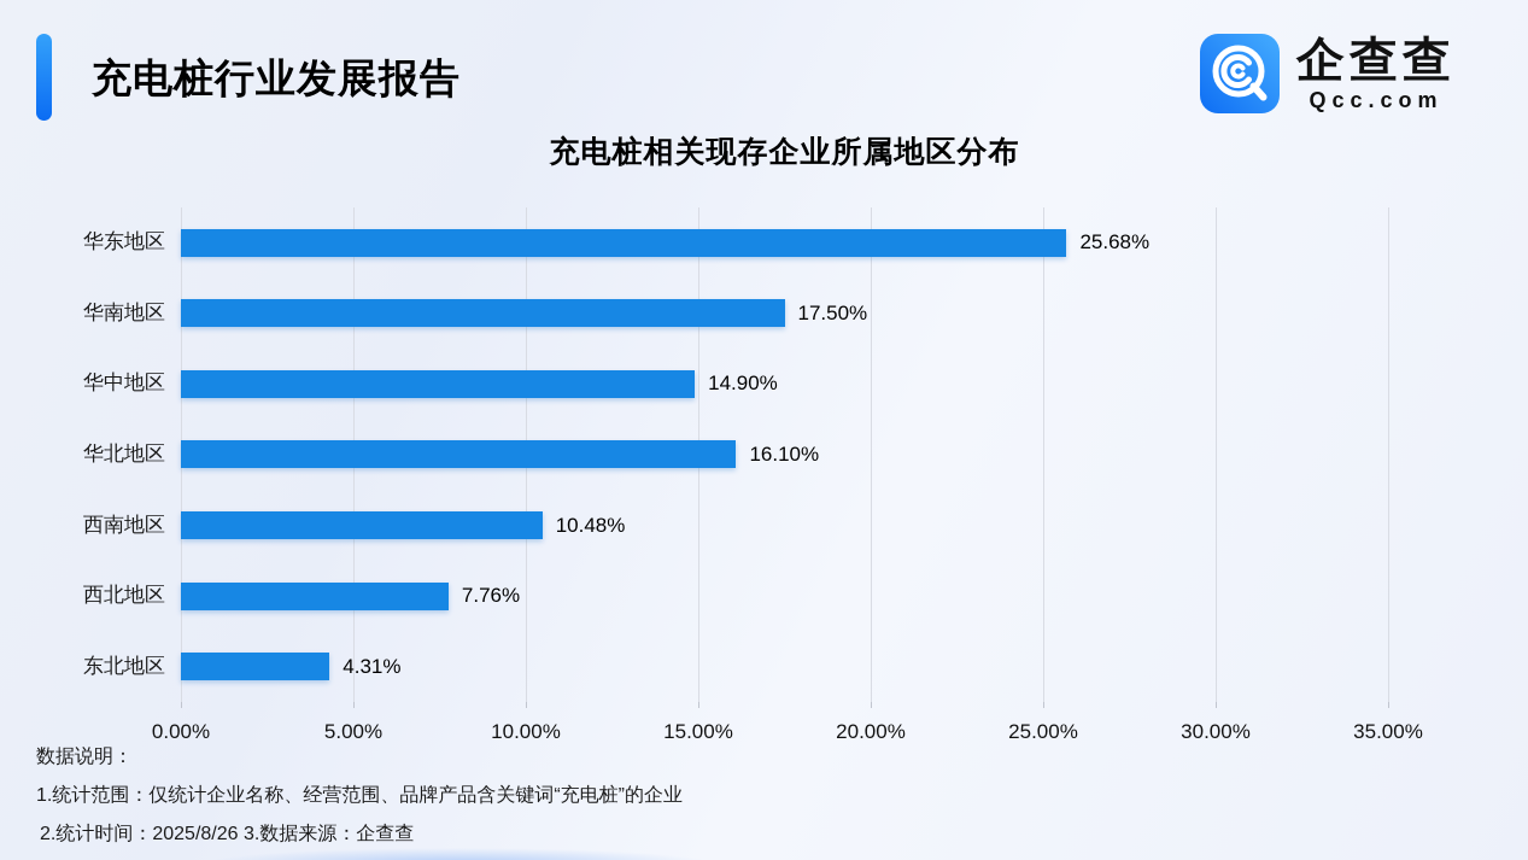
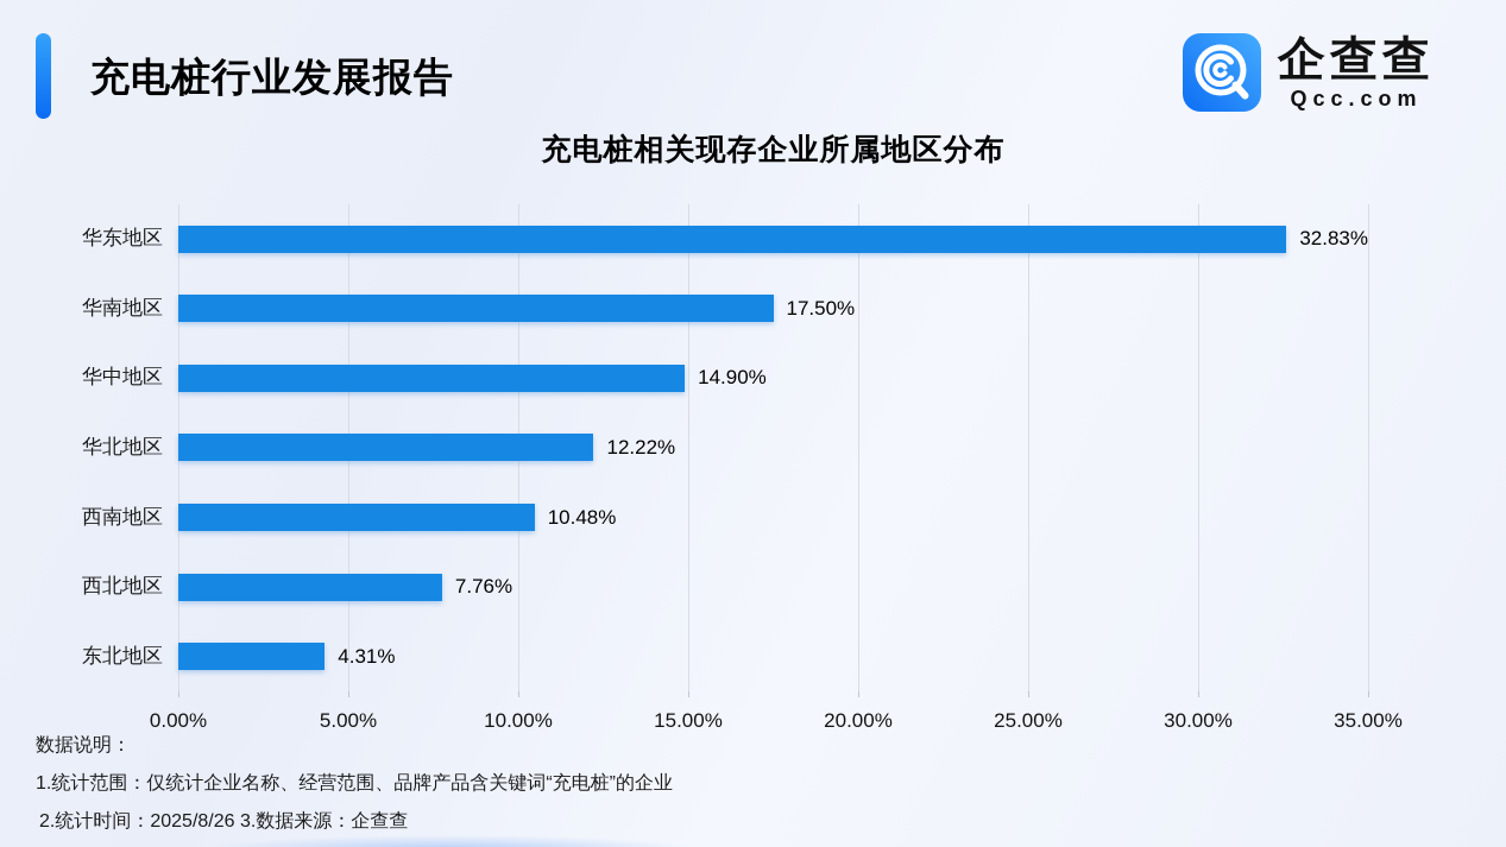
华东地区: 25.68% -> 32.83%
华北地区: 16.10% -> 12.22%
